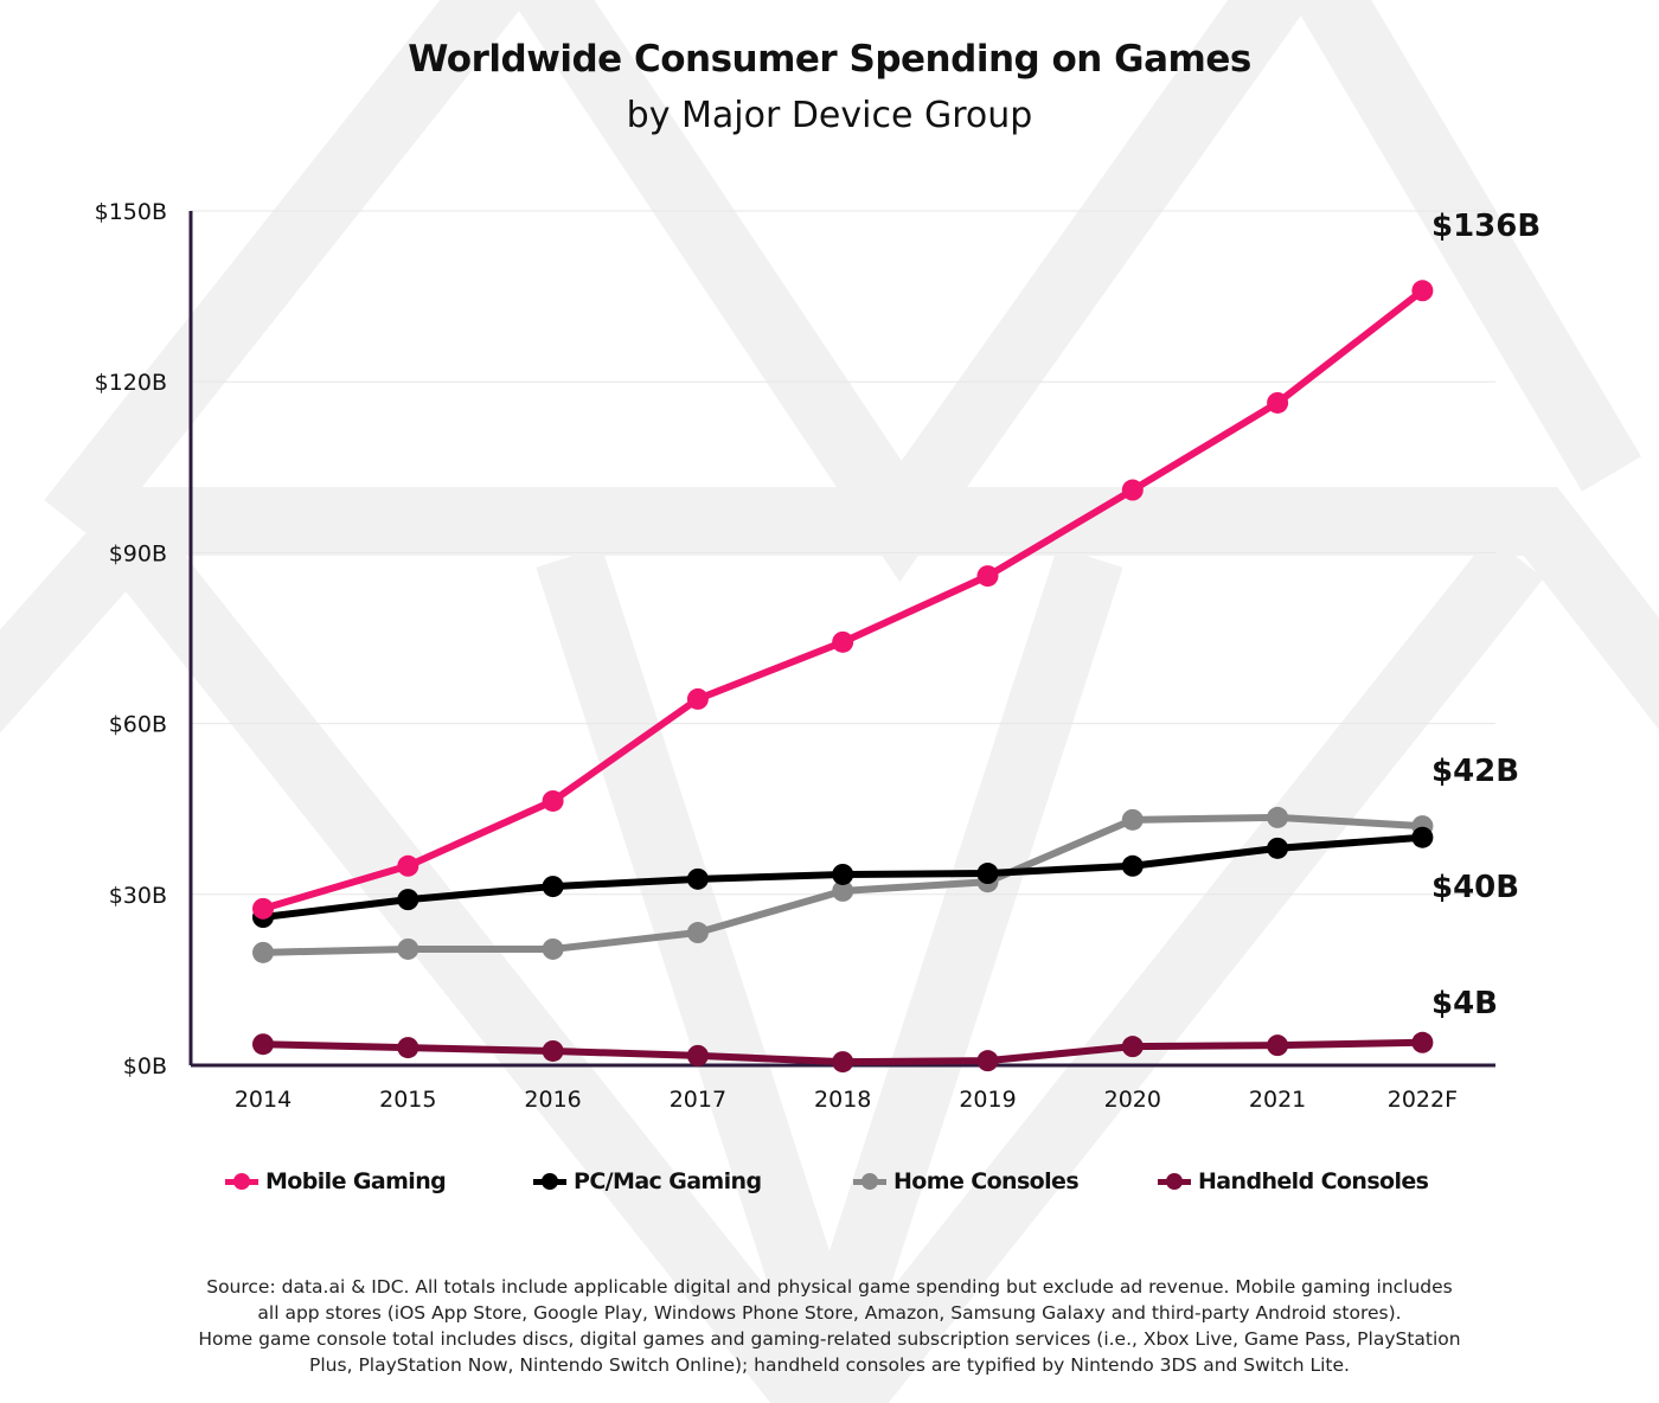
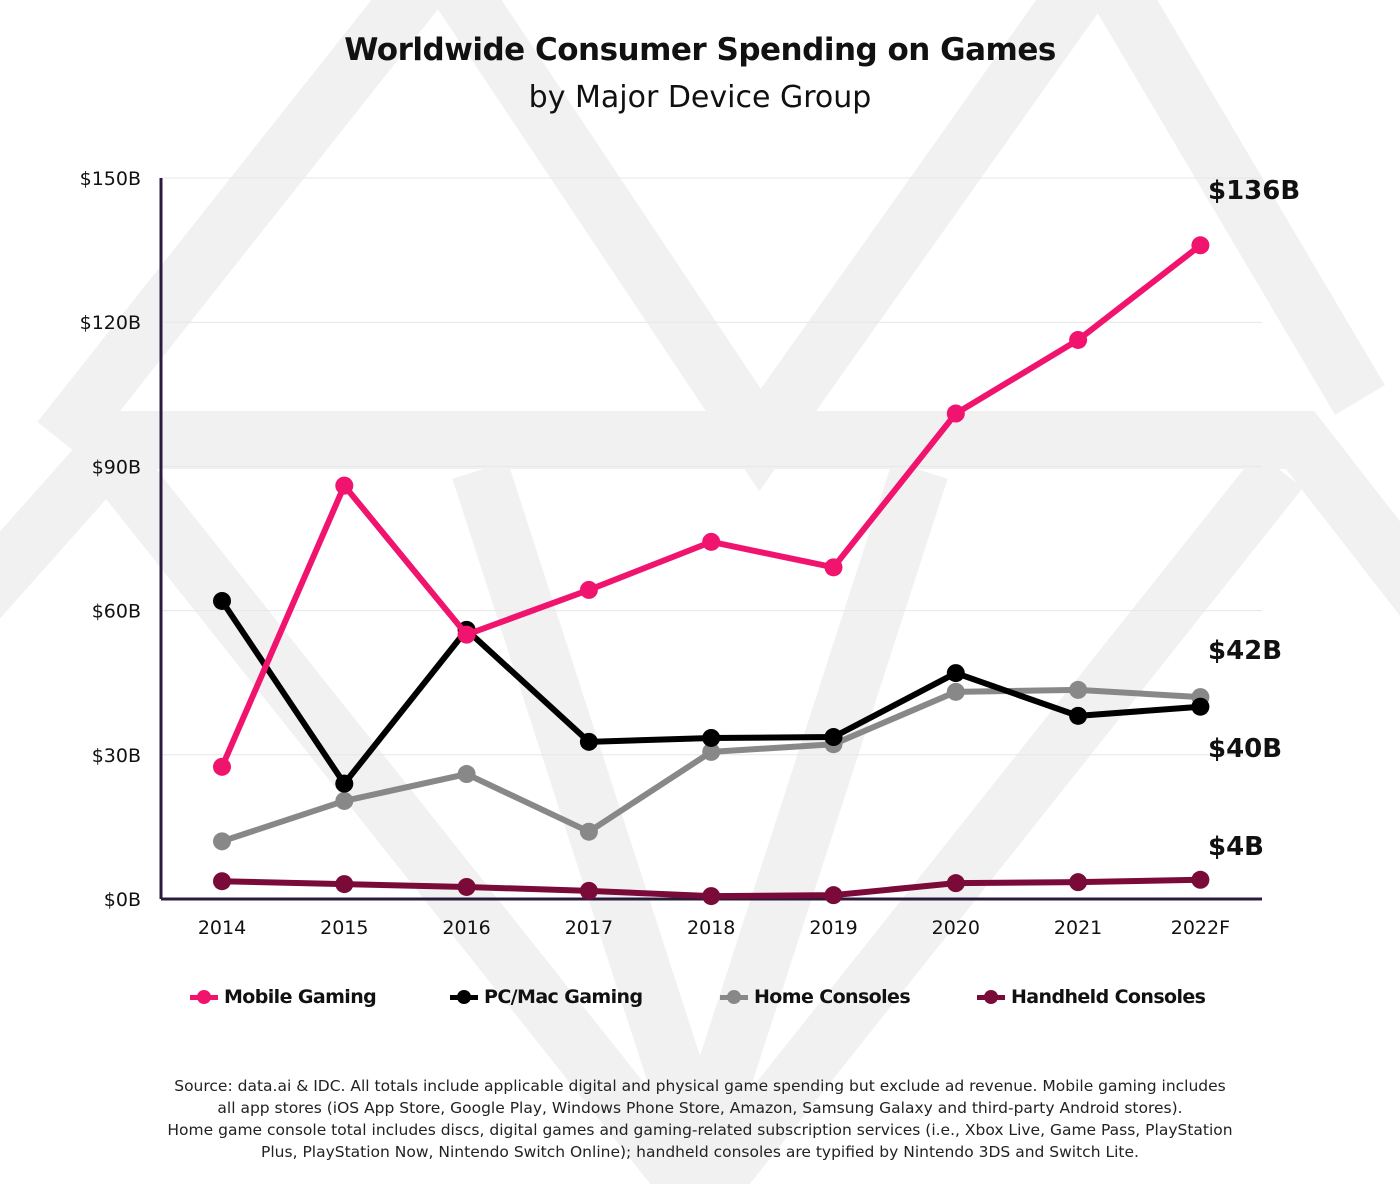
PC/Mac Gaming/2014: $26B -> $62B
Home Consoles/2014: $20B -> $12B
Mobile Gaming/2015: $35B -> $86B
PC/Mac Gaming/2015: $29B -> $24B
Mobile Gaming/2016: $46B -> $55B
PC/Mac Gaming/2016: $31B -> $56B
Home Consoles/2016: $20B -> $26B
Home Consoles/2017: $23B -> $14B
Mobile Gaming/2019: $86B -> $69B
PC/Mac Gaming/2020: $35B -> $47B
